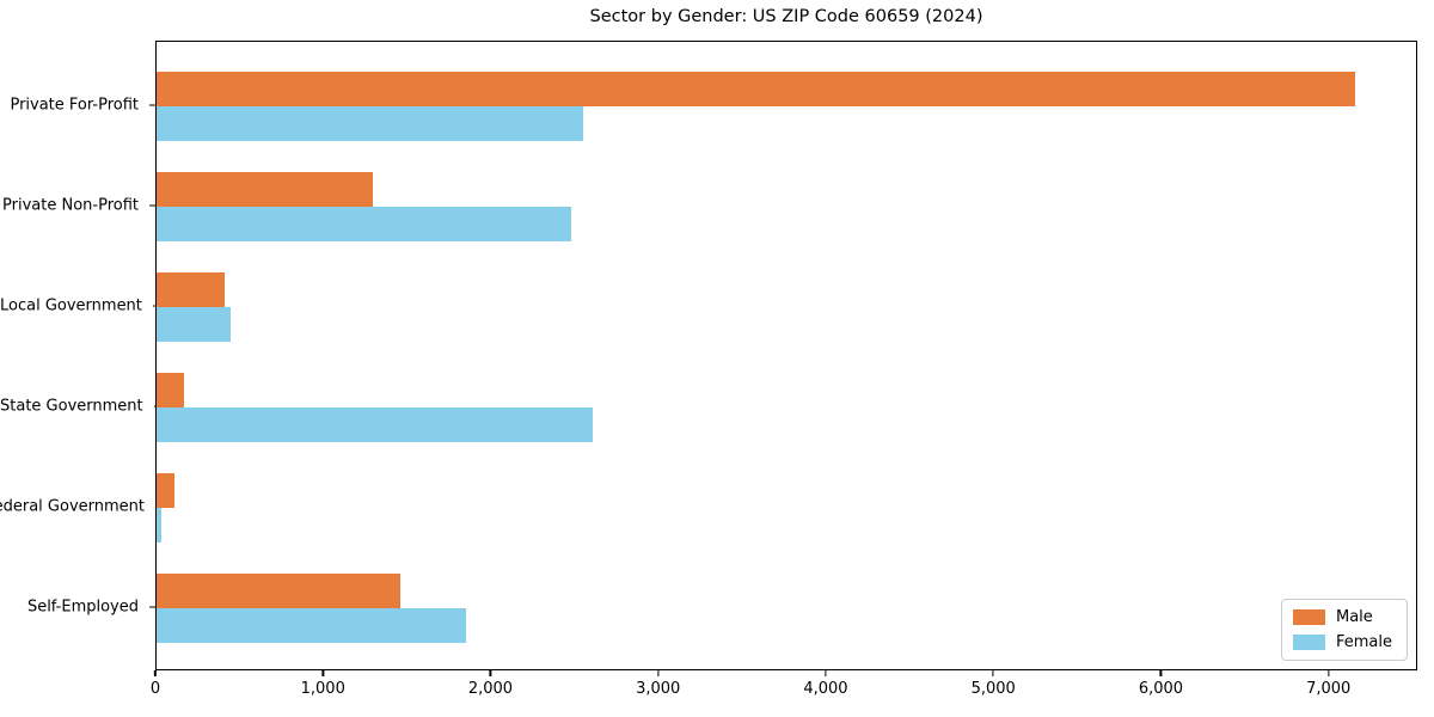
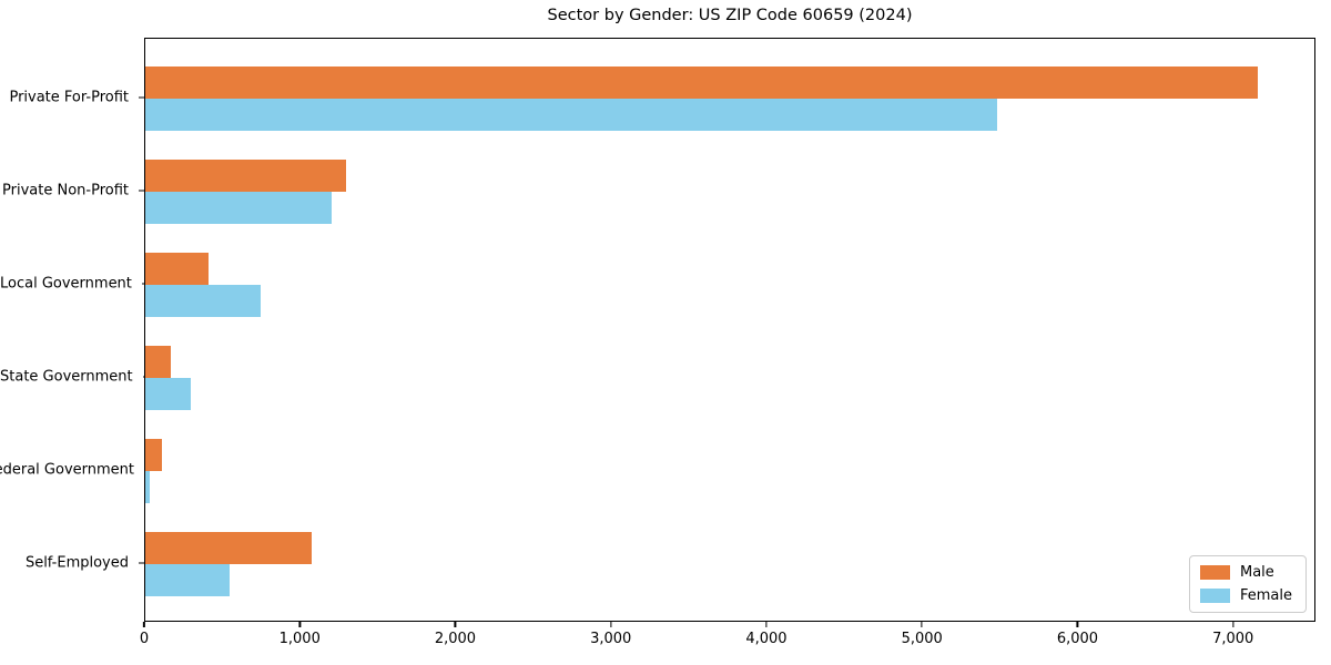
Female/Private For-Profit: 2550 -> 5490
Female/Private Non-Profit: 2480 -> 1200
Female/Local Government: 440 -> 740
Female/State Government: 2610 -> 300
Male/Self-Employed: 1460 -> 1080
Female/Self-Employed: 1850 -> 540
